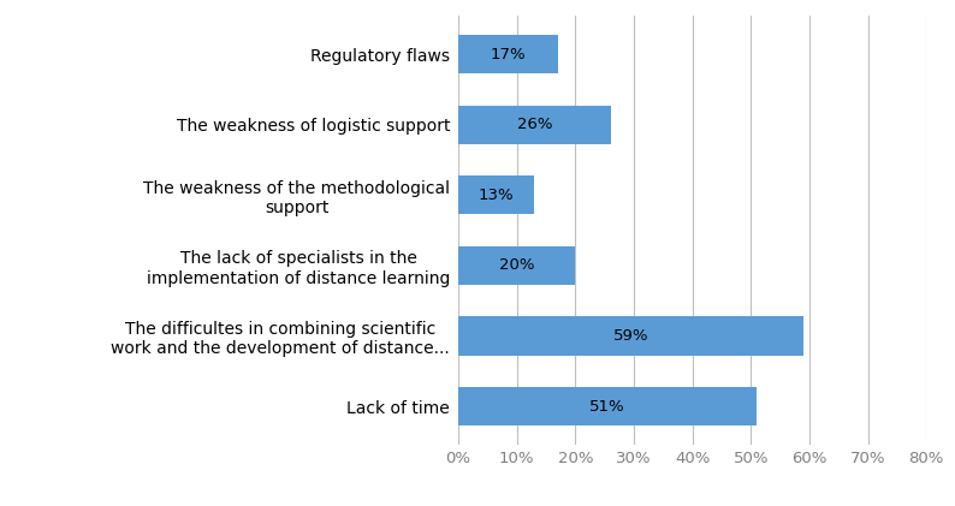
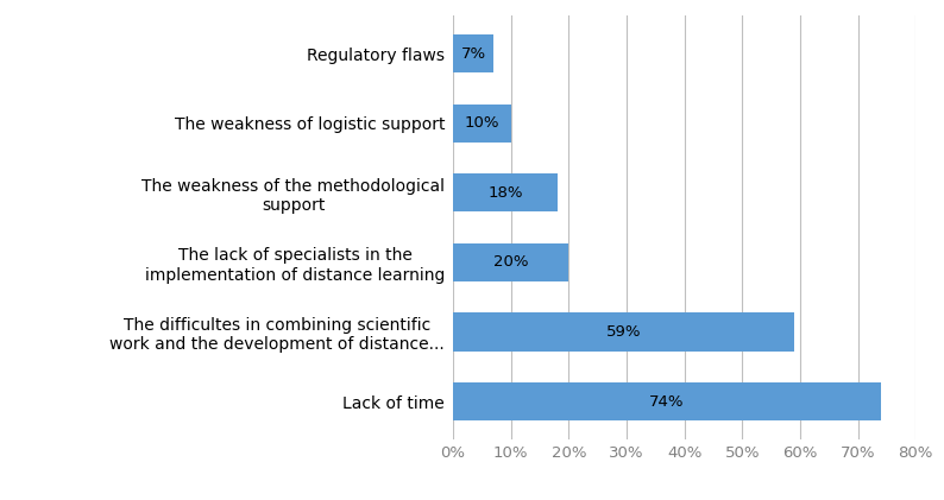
Regulatory flaws: 17% -> 7%
The weakness of logistic support: 26% -> 10%
The weakness of the methodological support: 13% -> 18%
Lack of time: 51% -> 74%
